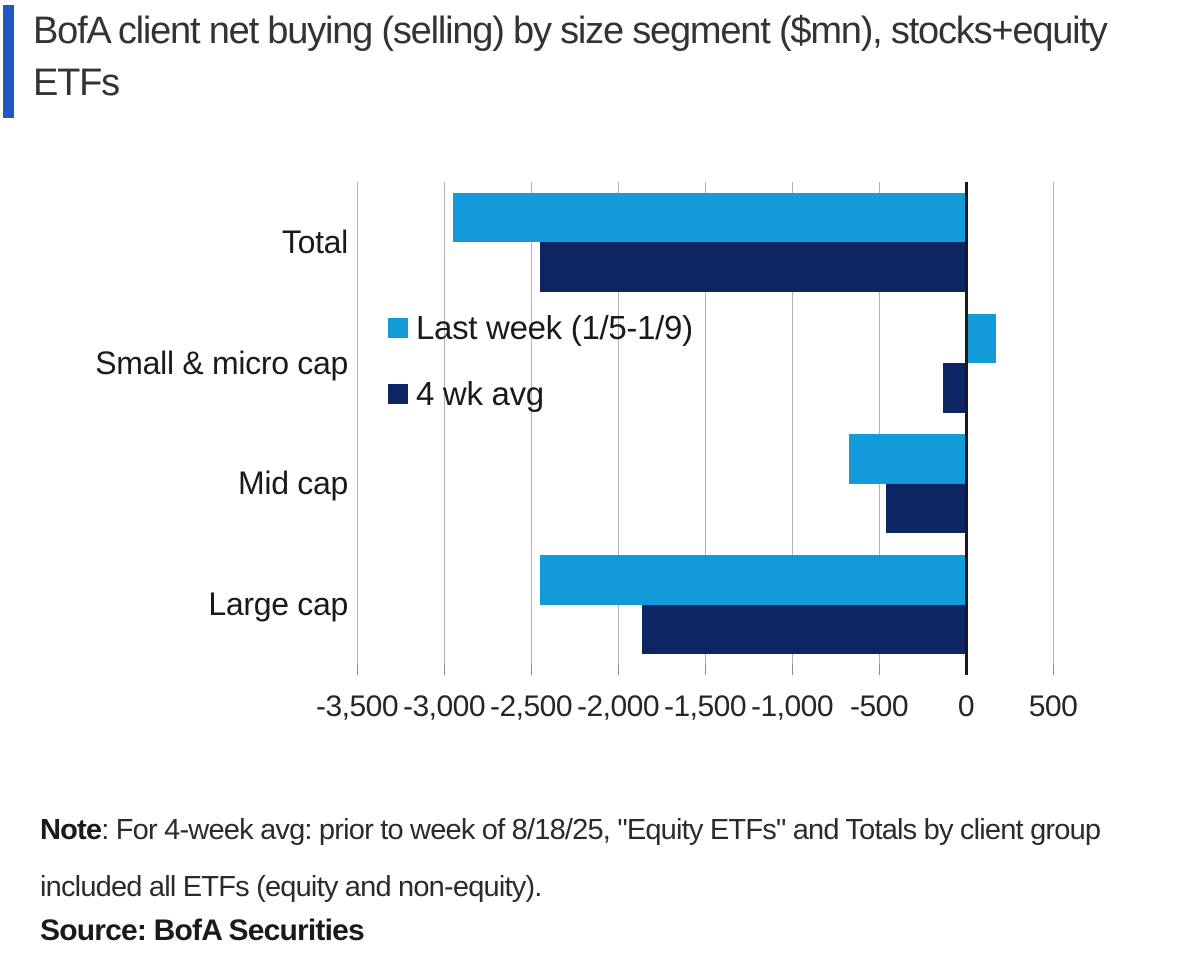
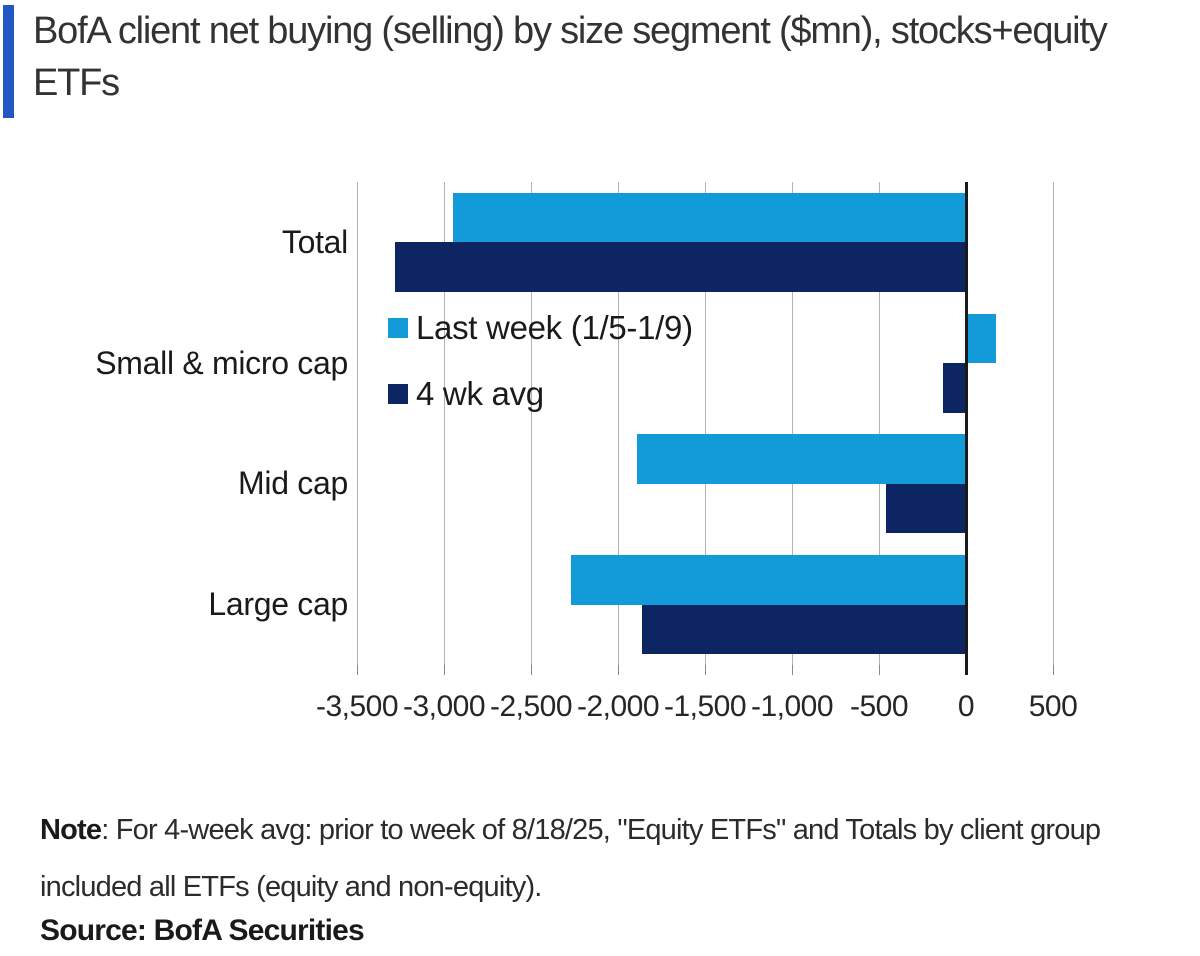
4 wk avg/Total: -2450 -> -3280
Last week (1/5-1/9)/Mid cap: -680 -> -1890
Last week (1/5-1/9)/Large cap: -2450 -> -2270
